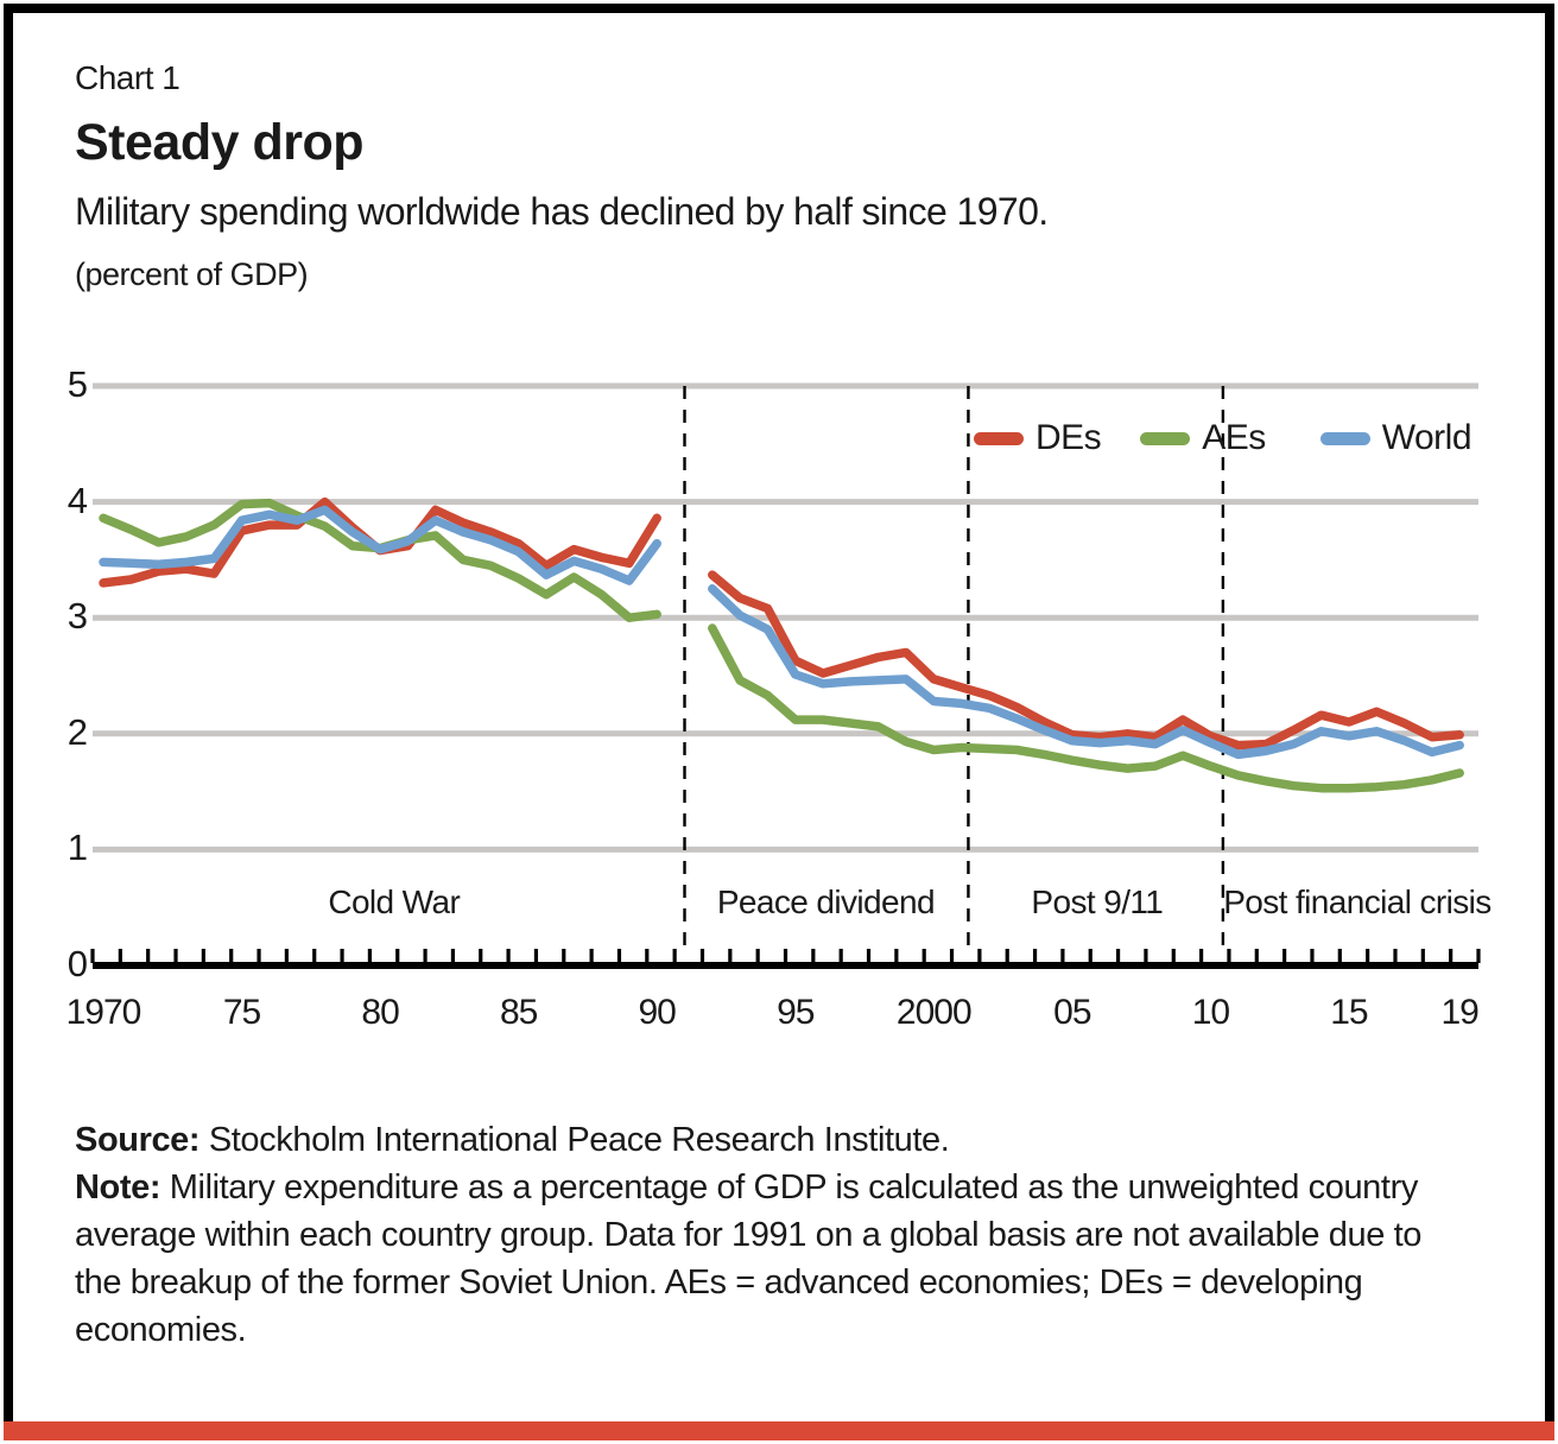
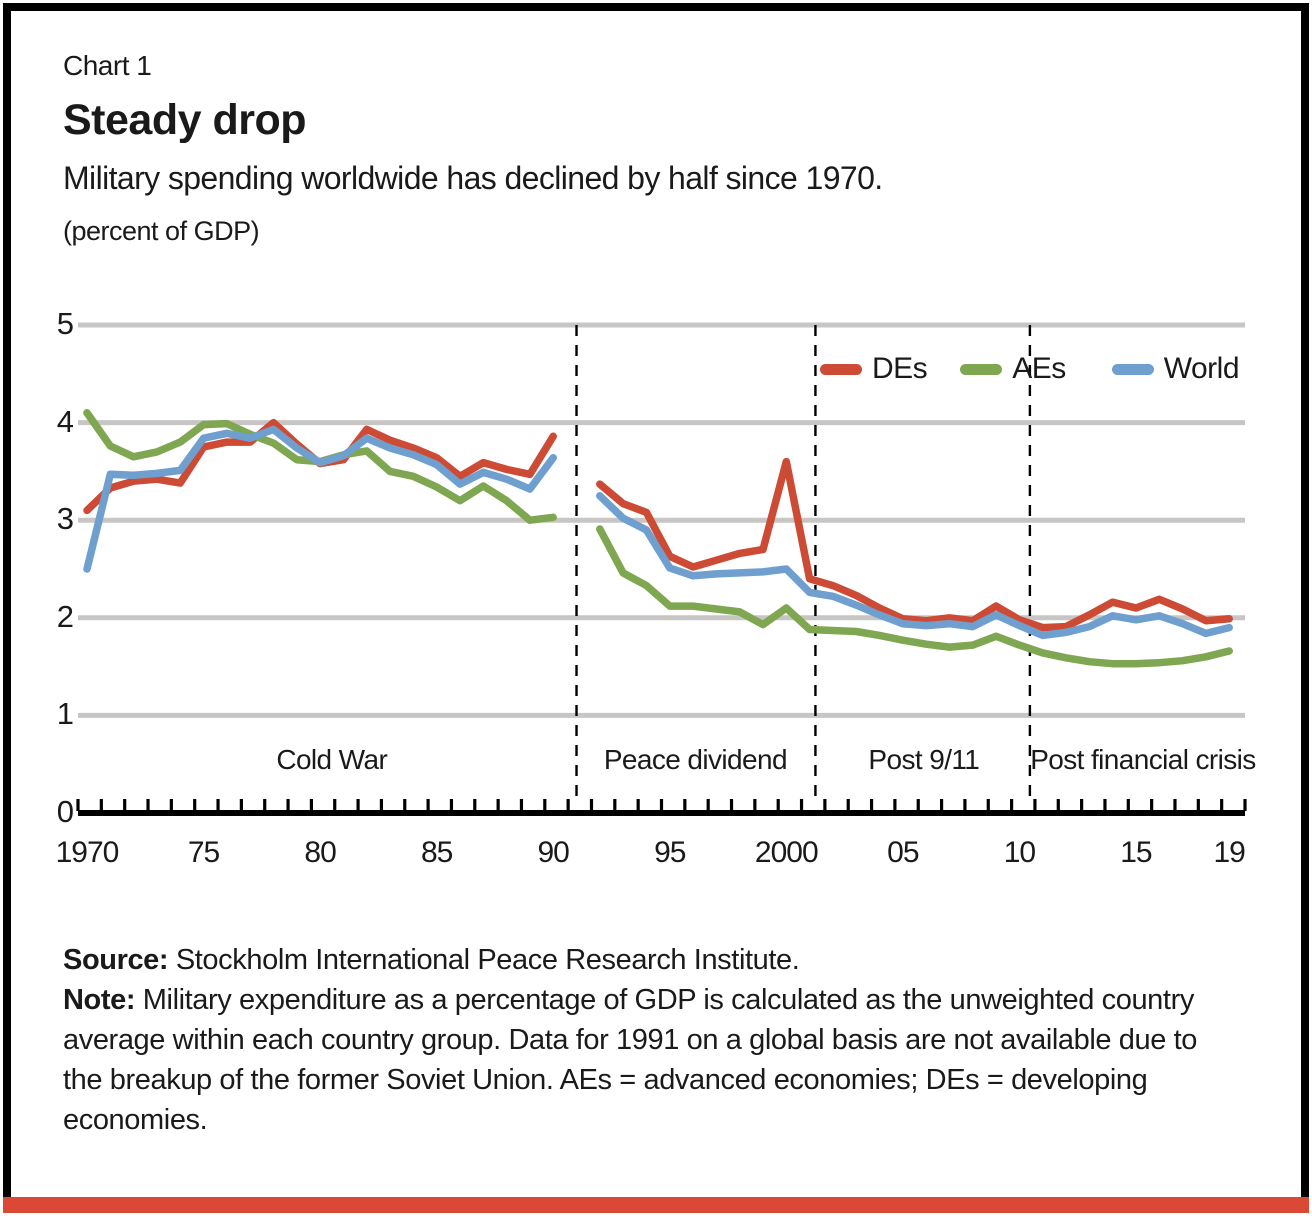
DEs/1970: 3.3 -> 3.1
AEs/1970: 3.9 -> 4.1
World/1970: 3.5 -> 2.5
DEs/2000: 2.5 -> 3.6
AEs/2000: 1.9 -> 2.1
World/2000: 2.3 -> 2.5
